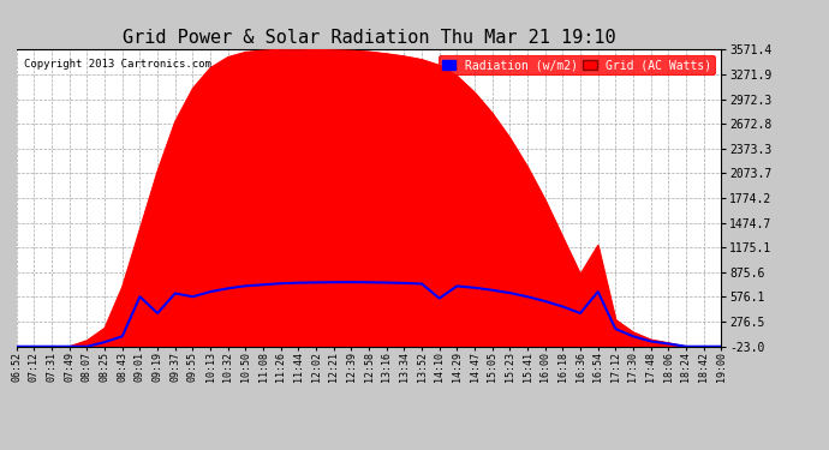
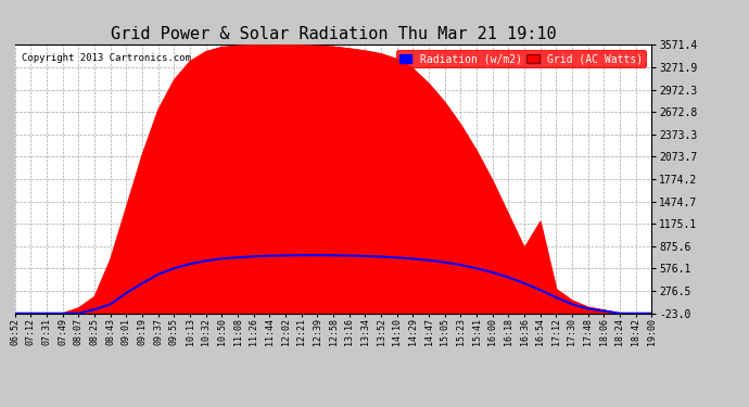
Radiation (w/m2)/09:01: 580 -> 250
Radiation (w/m2)/09:37: 620 -> 500
Radiation (w/m2)/14:10: 560 -> 720
Radiation (w/m2)/16:54: 640 -> 290
